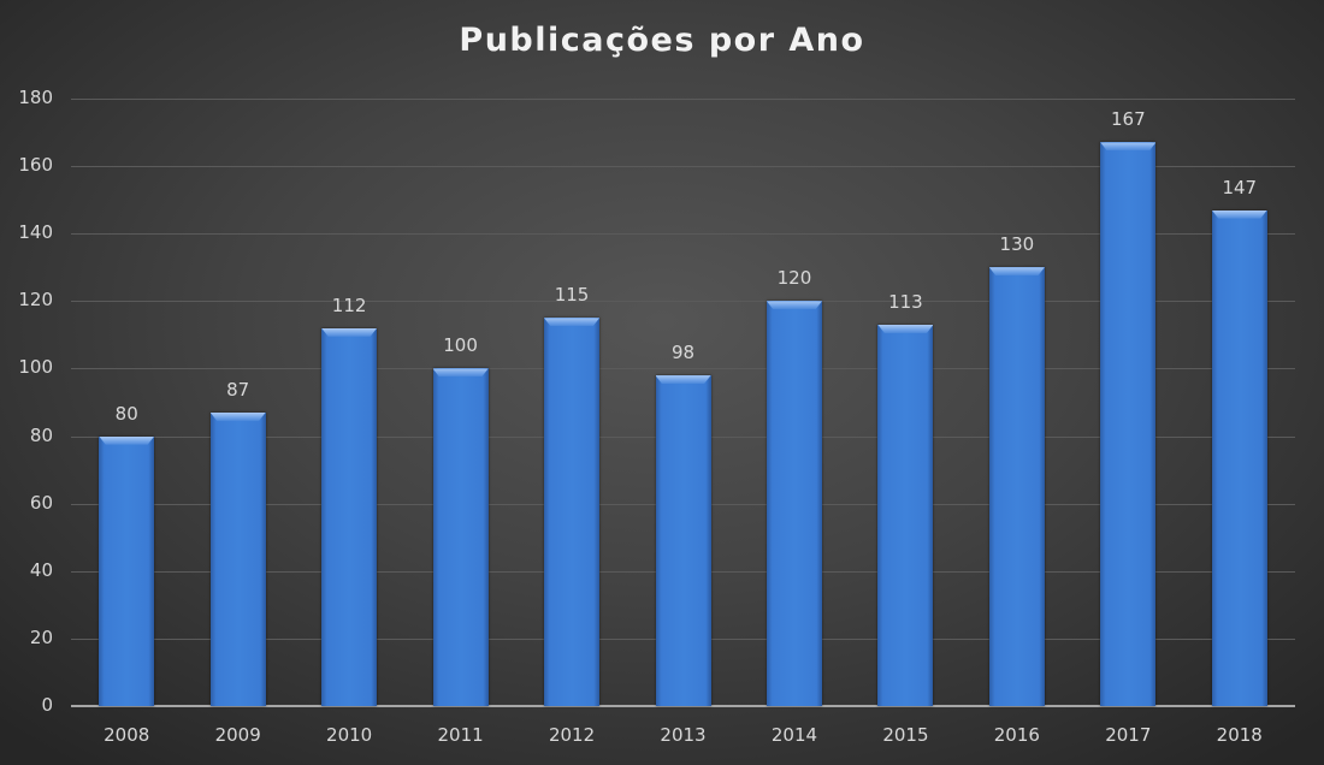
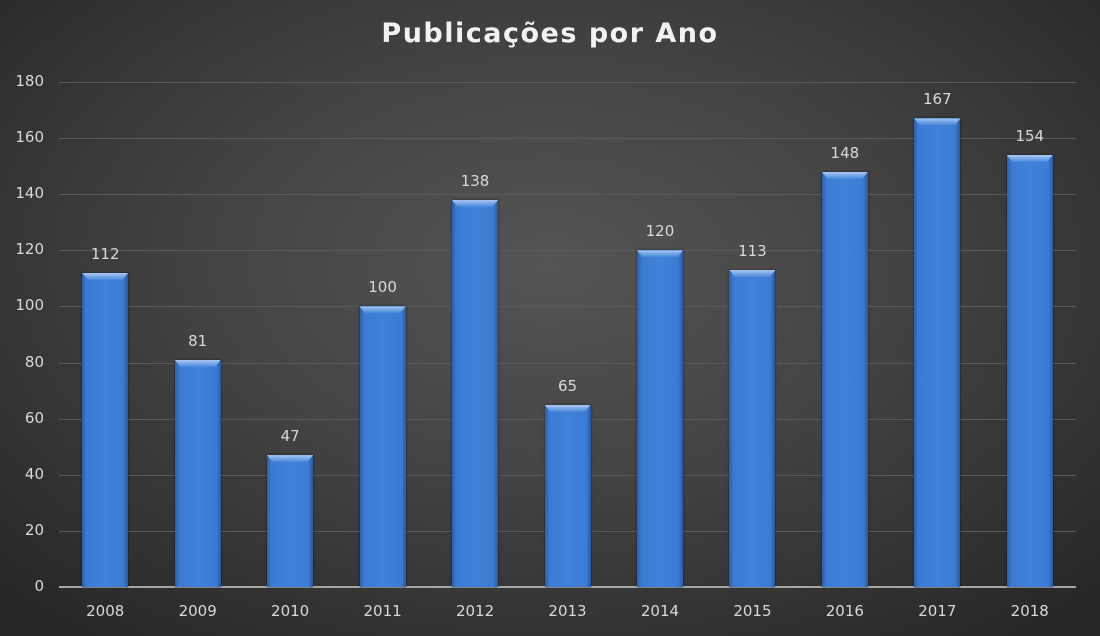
2008: 80 -> 112
2009: 87 -> 81
2010: 112 -> 47
2012: 115 -> 138
2013: 98 -> 65
2016: 130 -> 148
2018: 147 -> 154
